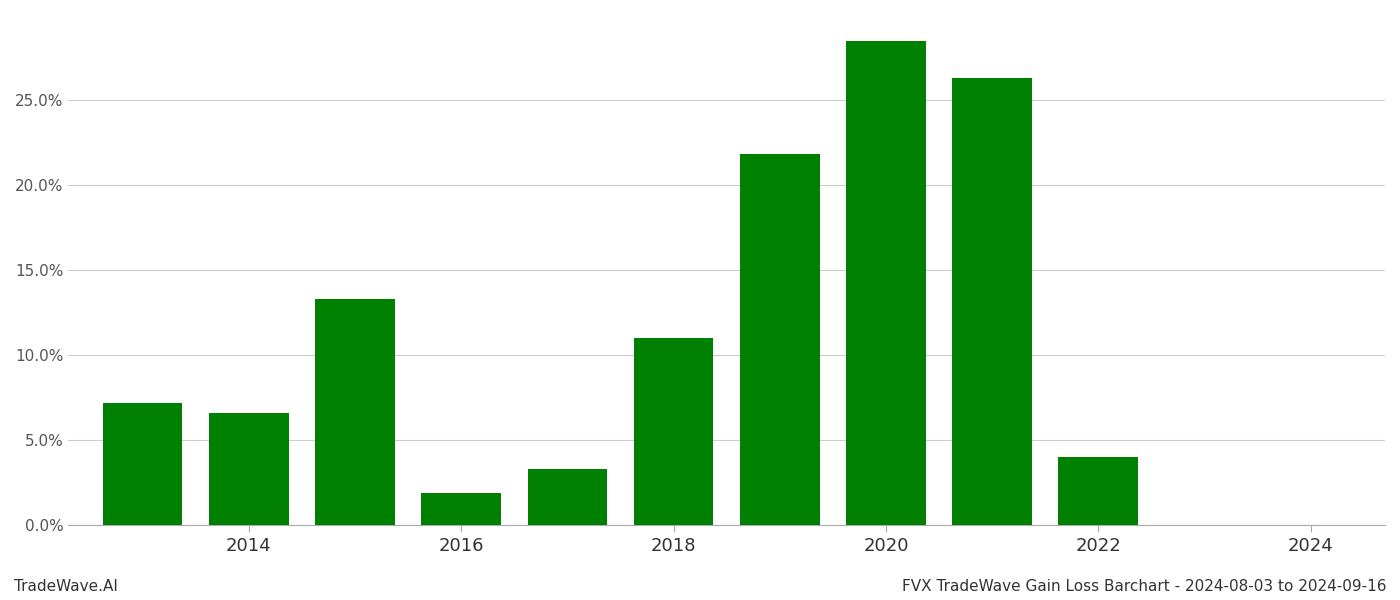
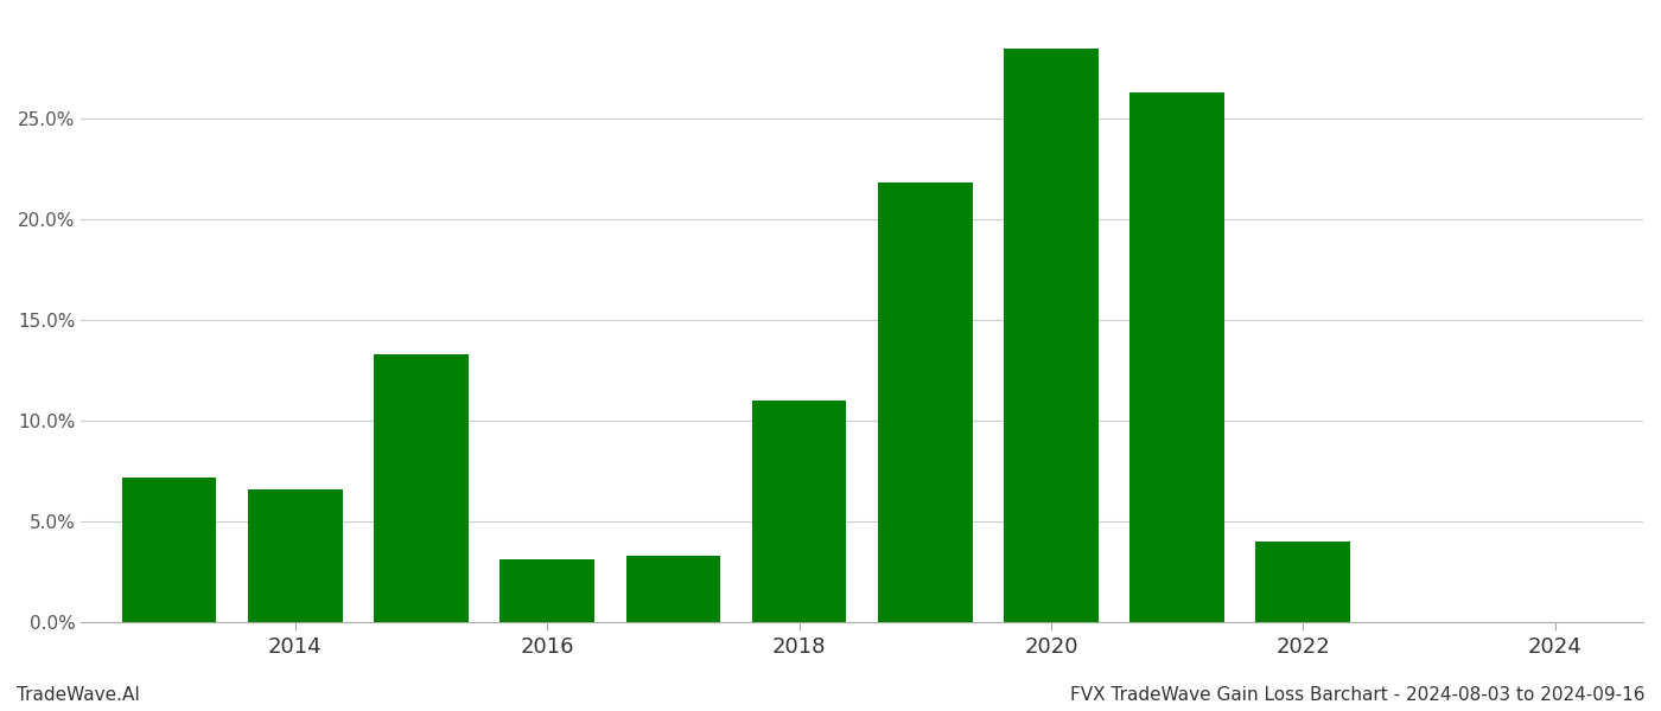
2016: 1.9% -> 3.1%
